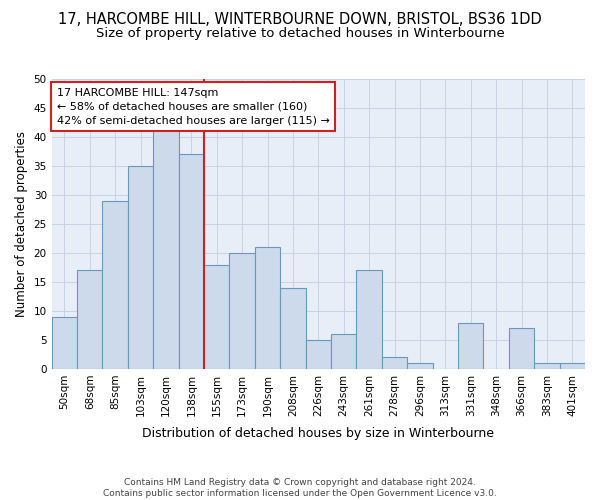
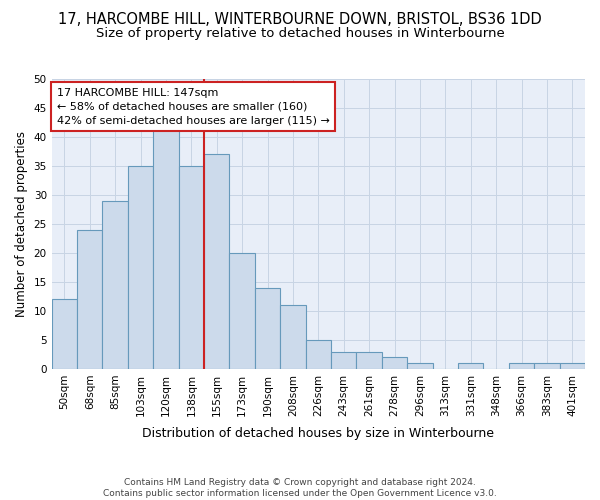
50sqm: 9 -> 12
68sqm: 17 -> 24
138sqm: 37 -> 35
155sqm: 18 -> 37
190sqm: 21 -> 14
208sqm: 14 -> 11
243sqm: 6 -> 3
261sqm: 17 -> 3
331sqm: 8 -> 1
366sqm: 7 -> 1
